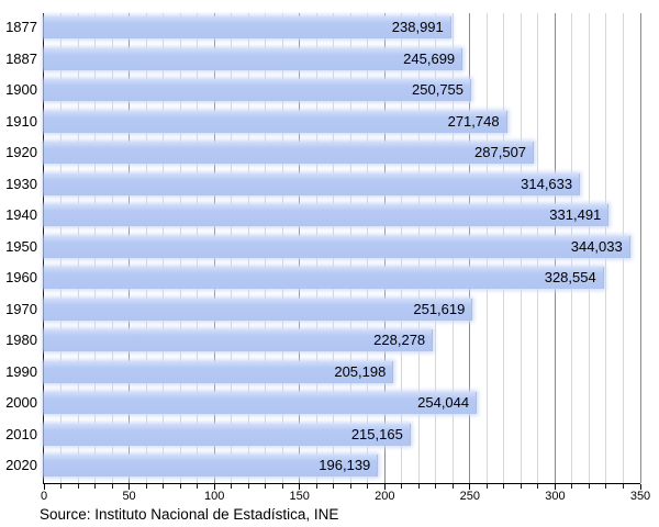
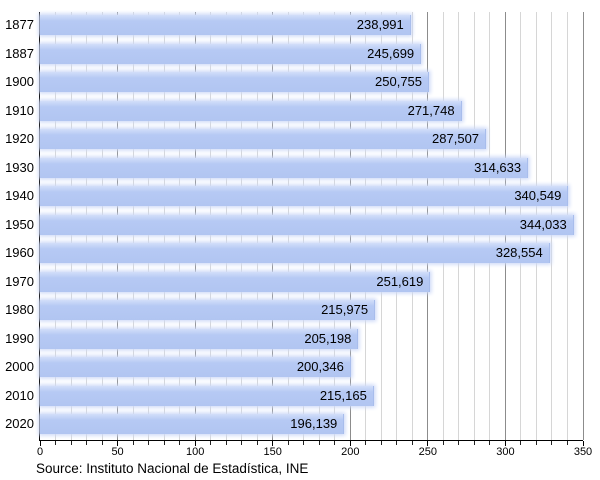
1940: 331,491 -> 340,549
1980: 228,278 -> 215,975
2000: 254,044 -> 200,346
